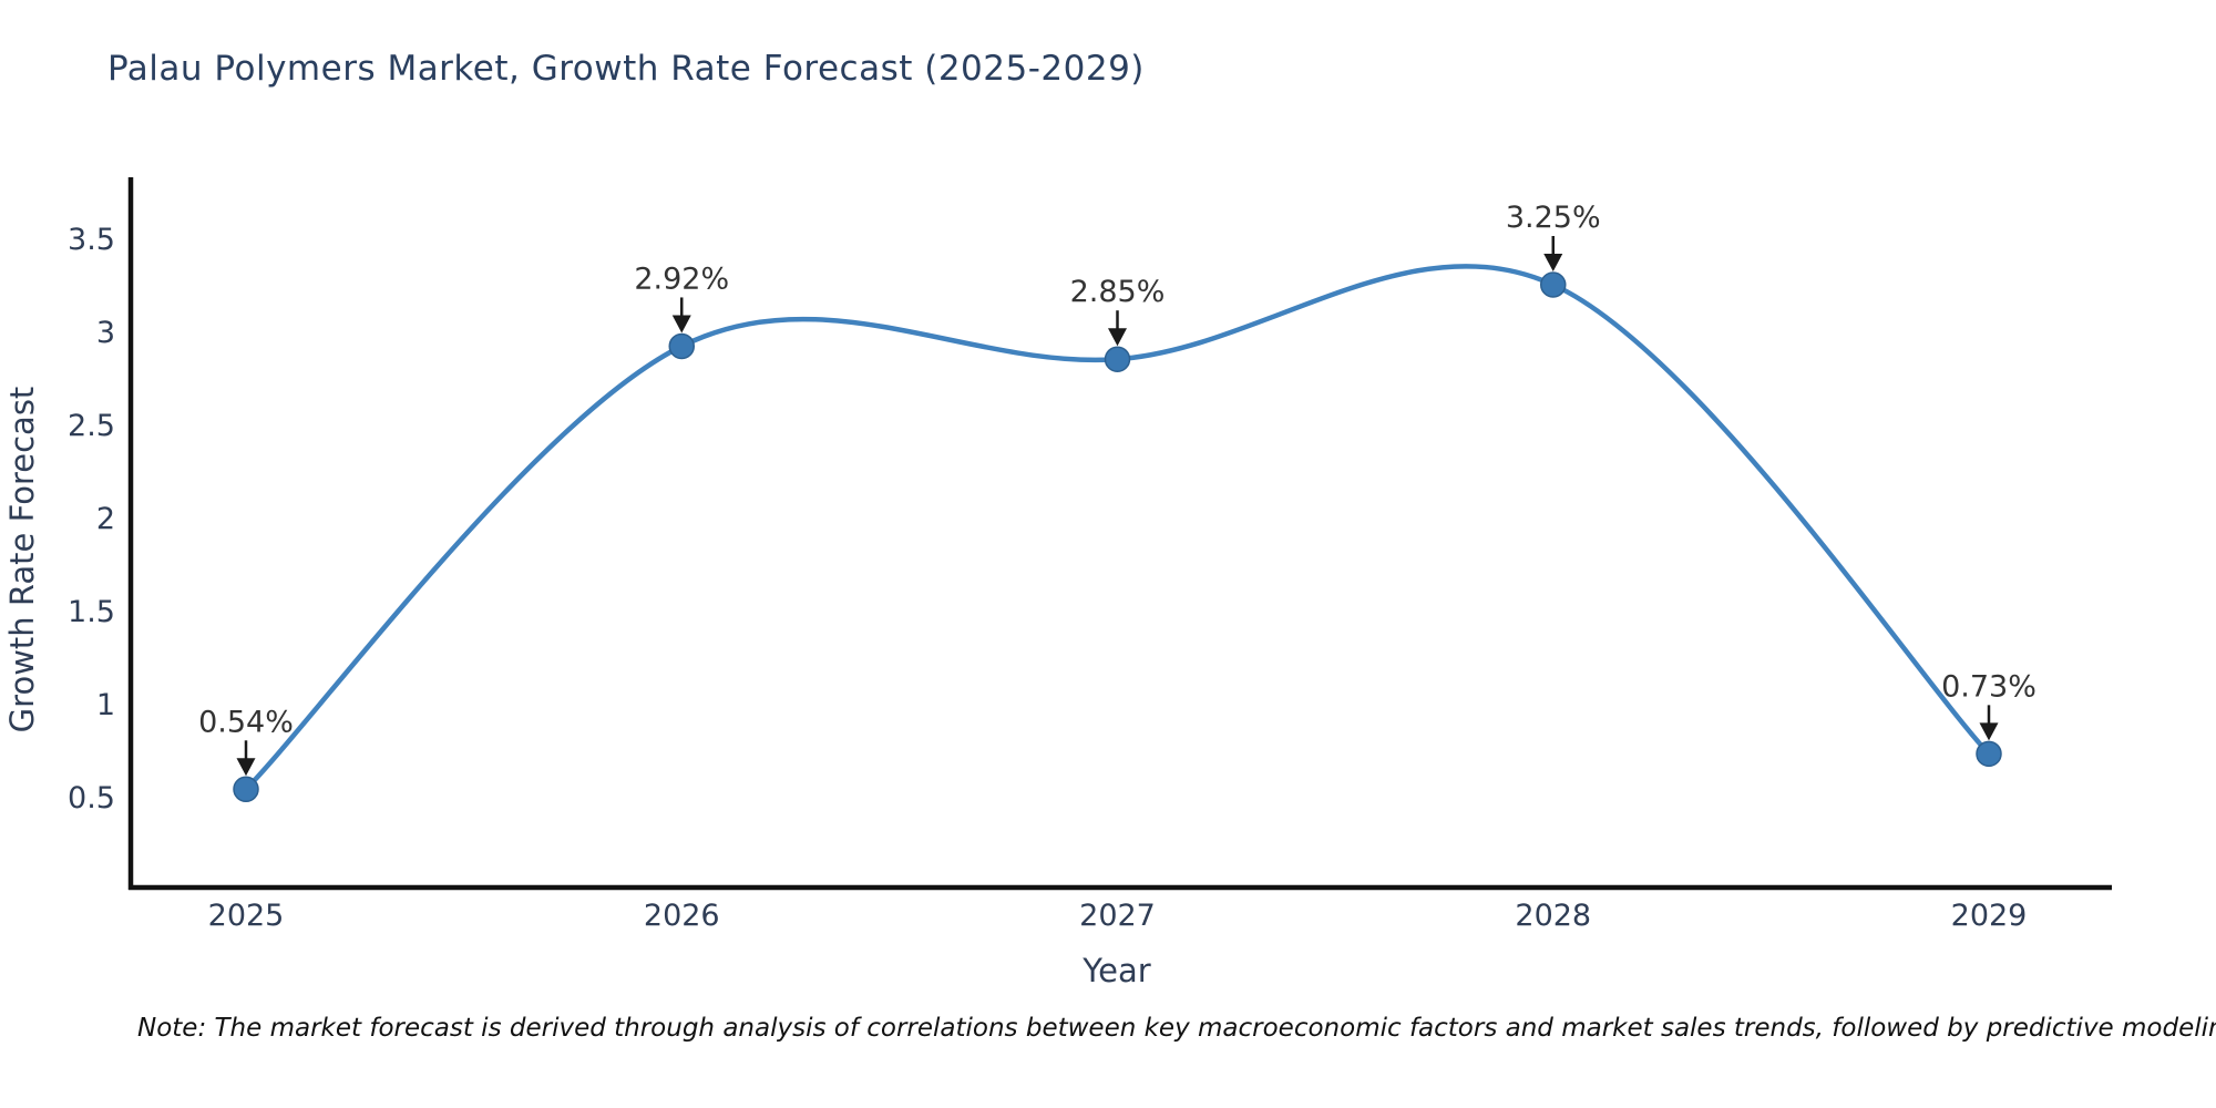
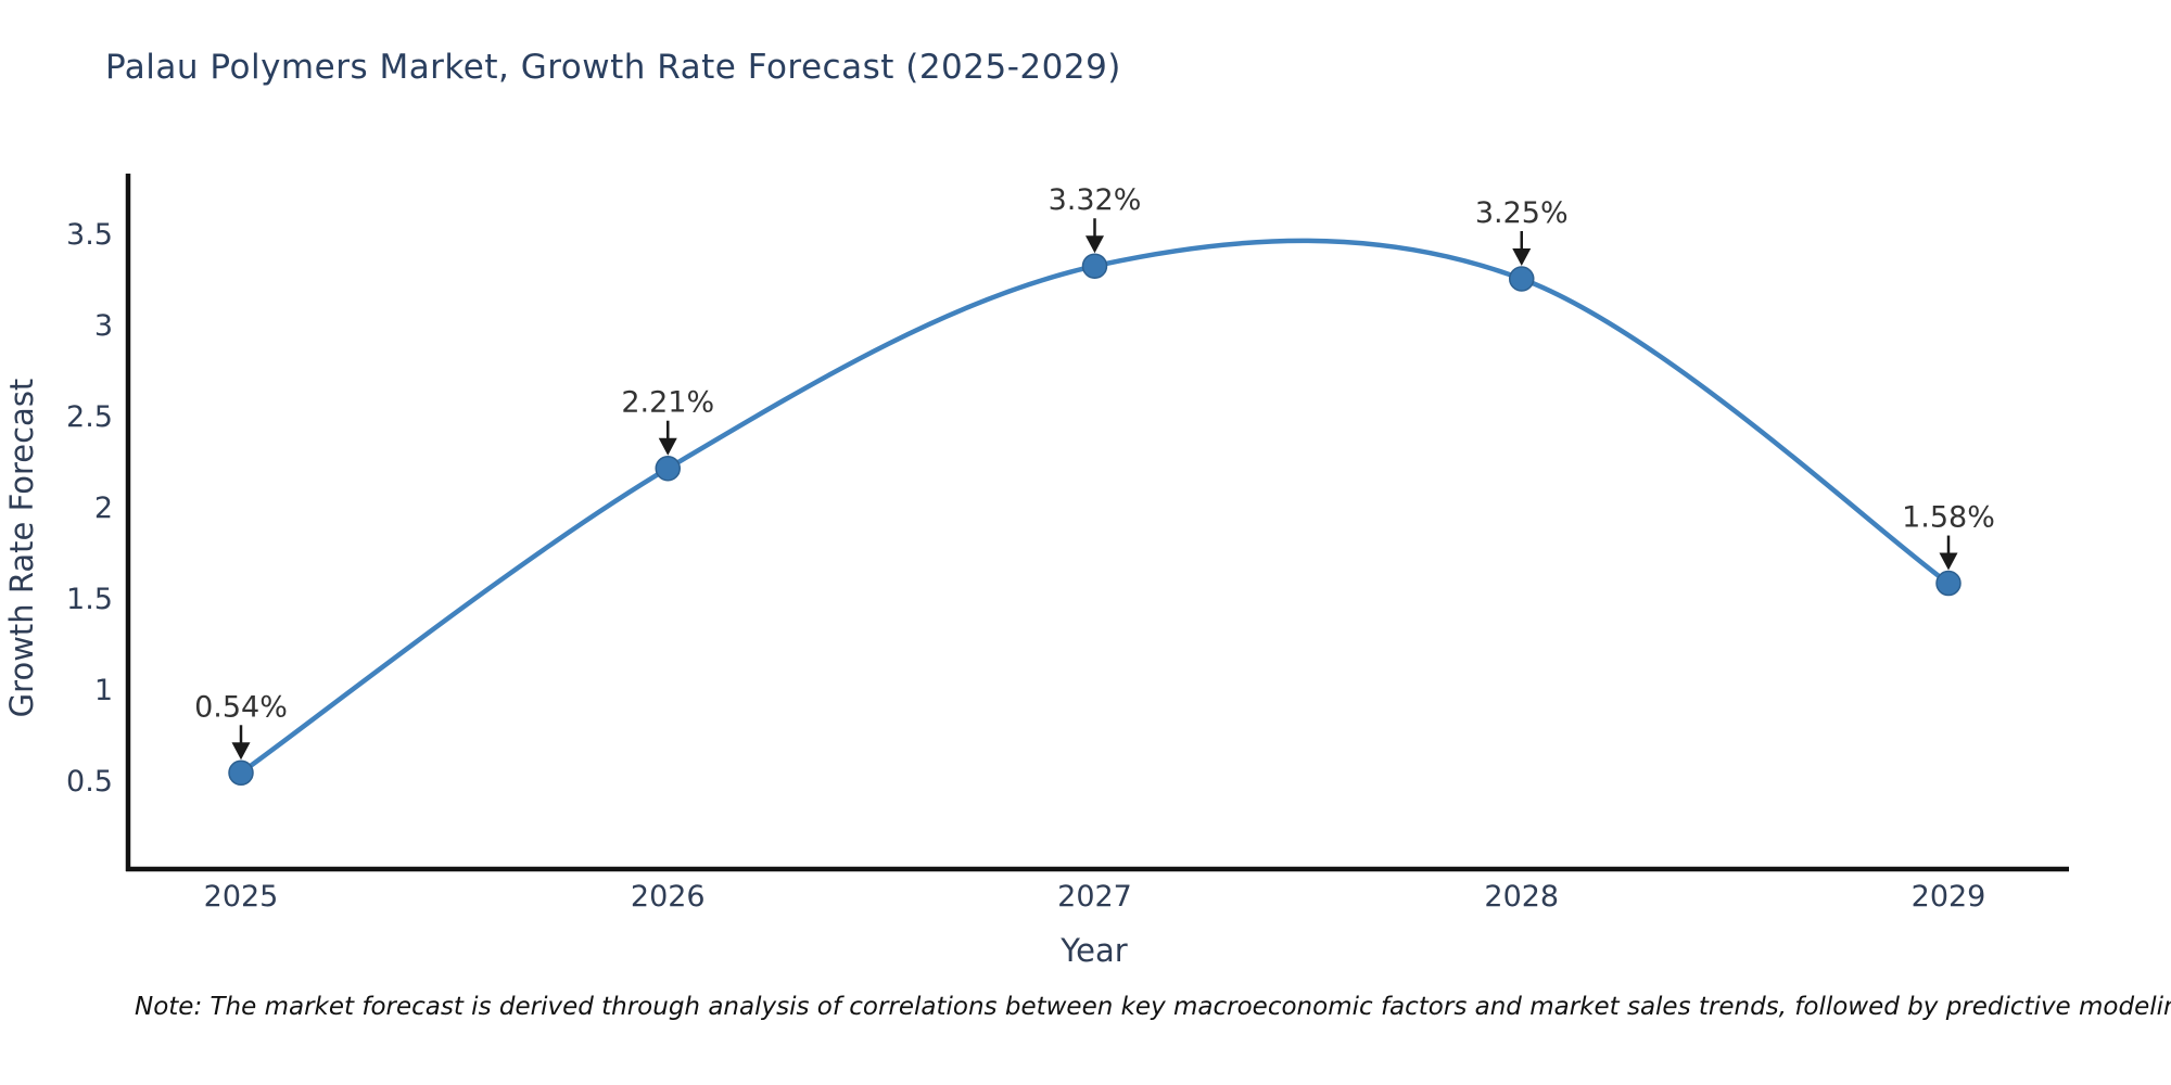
2026: 2.92% -> 2.21%
2027: 2.85% -> 3.32%
2029: 0.73% -> 1.58%
